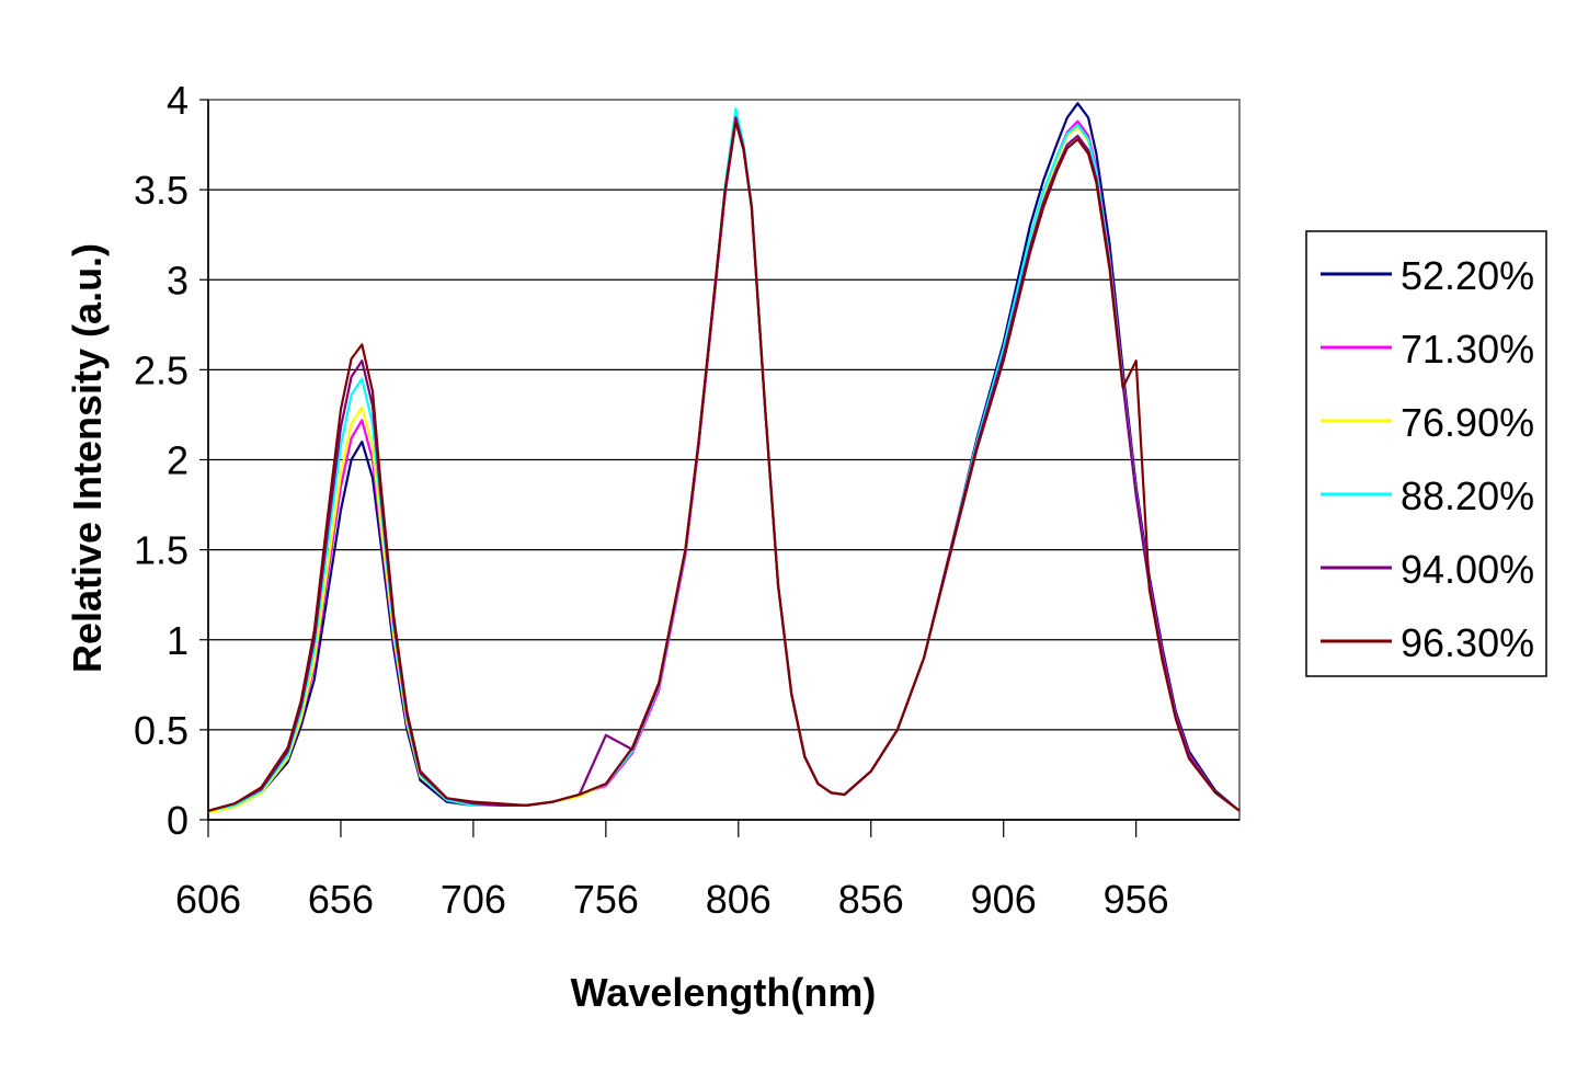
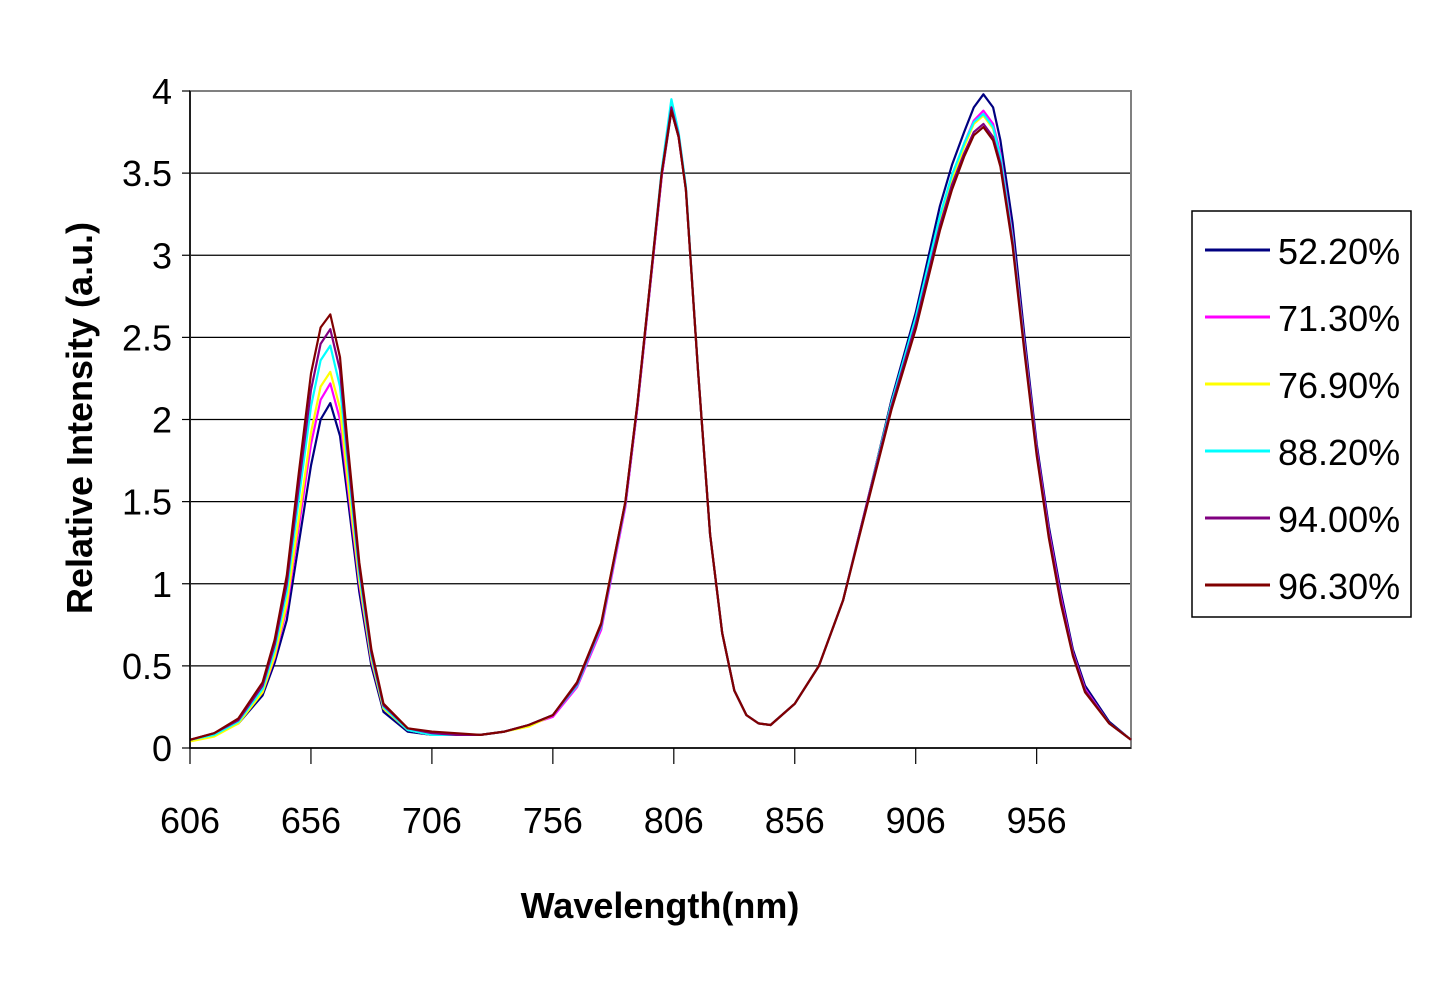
94.00%/756: 0.47 -> 0.20
96.30%/956: 2.55 -> 1.78
